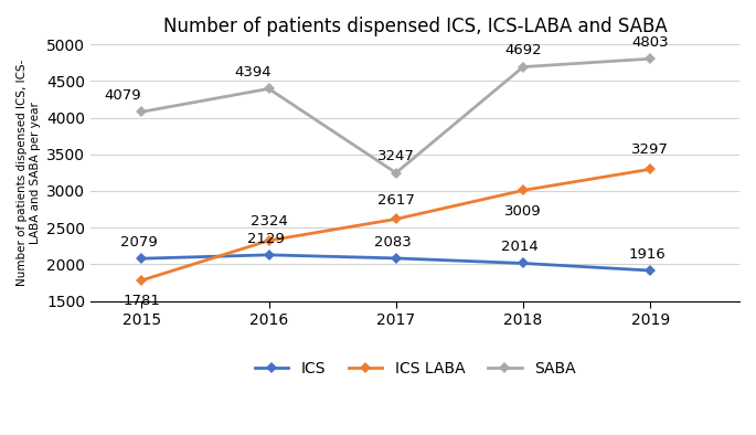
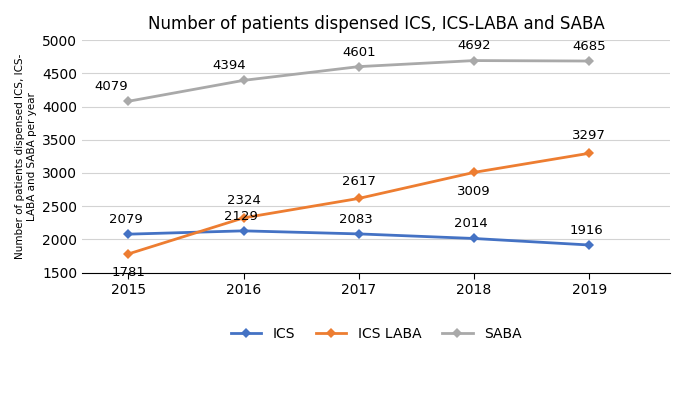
SABA/2017: 3247 -> 4601
SABA/2019: 4803 -> 4685
